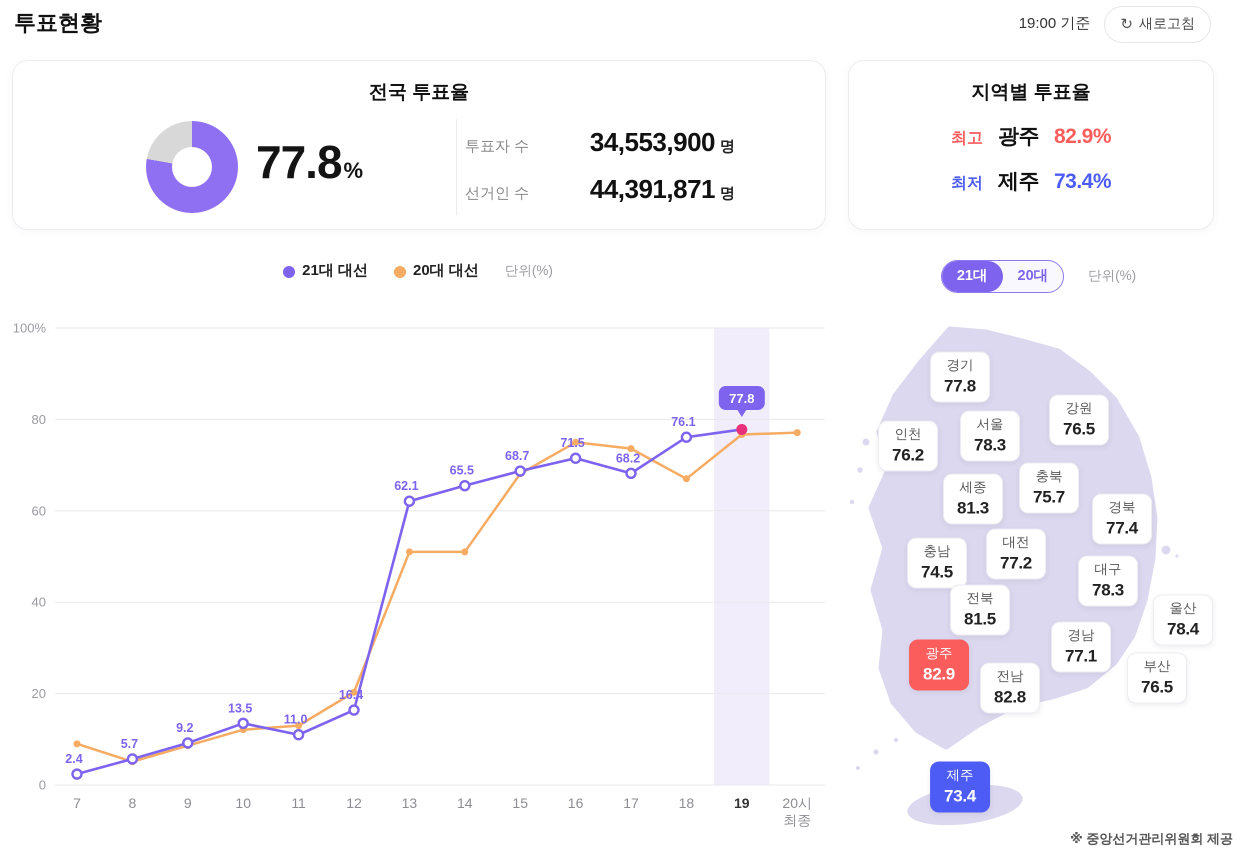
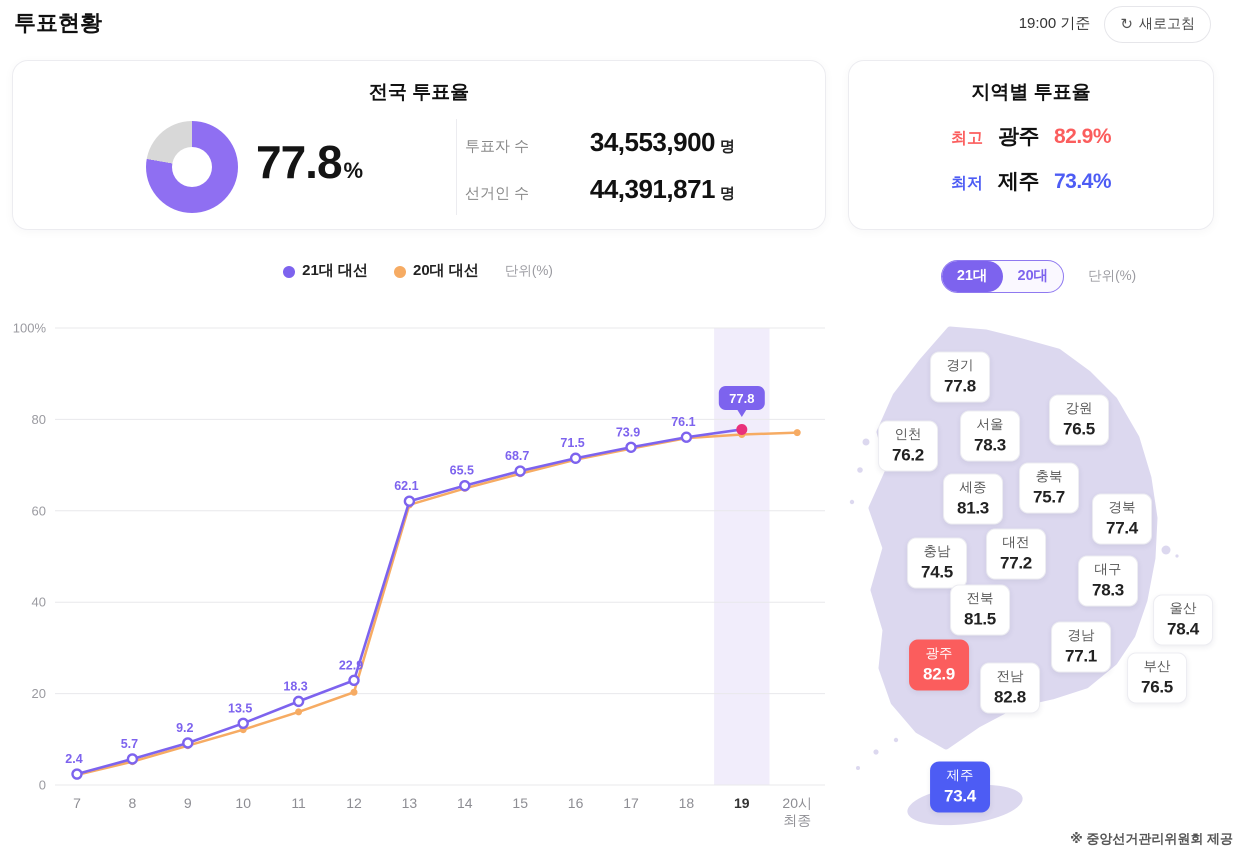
20대 대선/7: 9% -> 2%
21대 대선/11: 11.0 -> 18.3
20대 대선/11: 13% -> 16%
21대 대선/12: 16.4 -> 22.9
20대 대선/13: 51% -> 61%
20대 대선/14: 51% -> 65%
20대 대선/16: 75% -> 71%
21대 대선/17: 68.2 -> 73.9
20대 대선/18: 67% -> 76%
